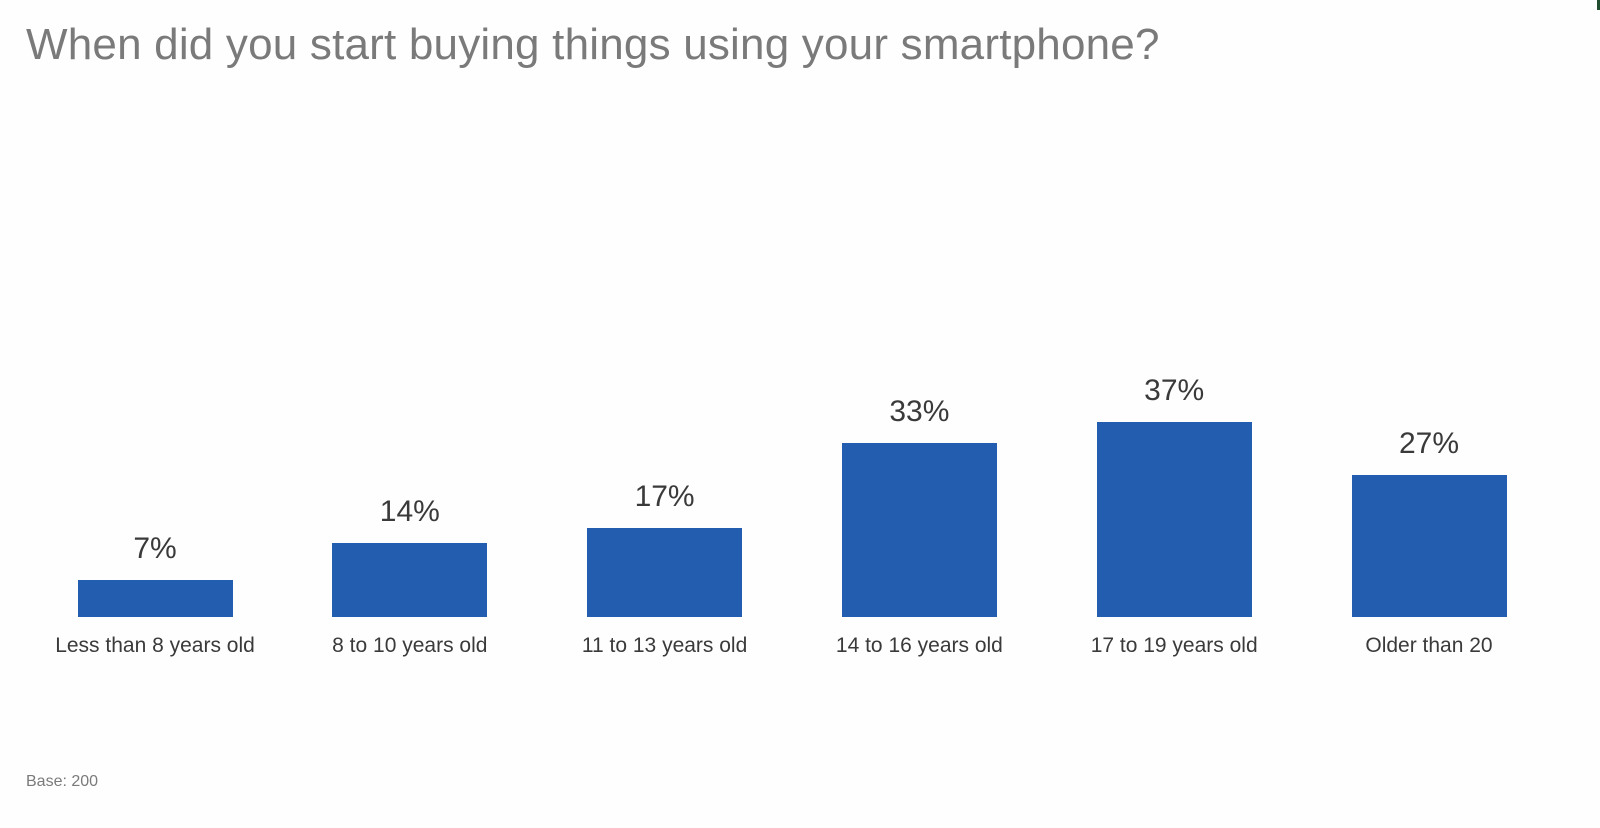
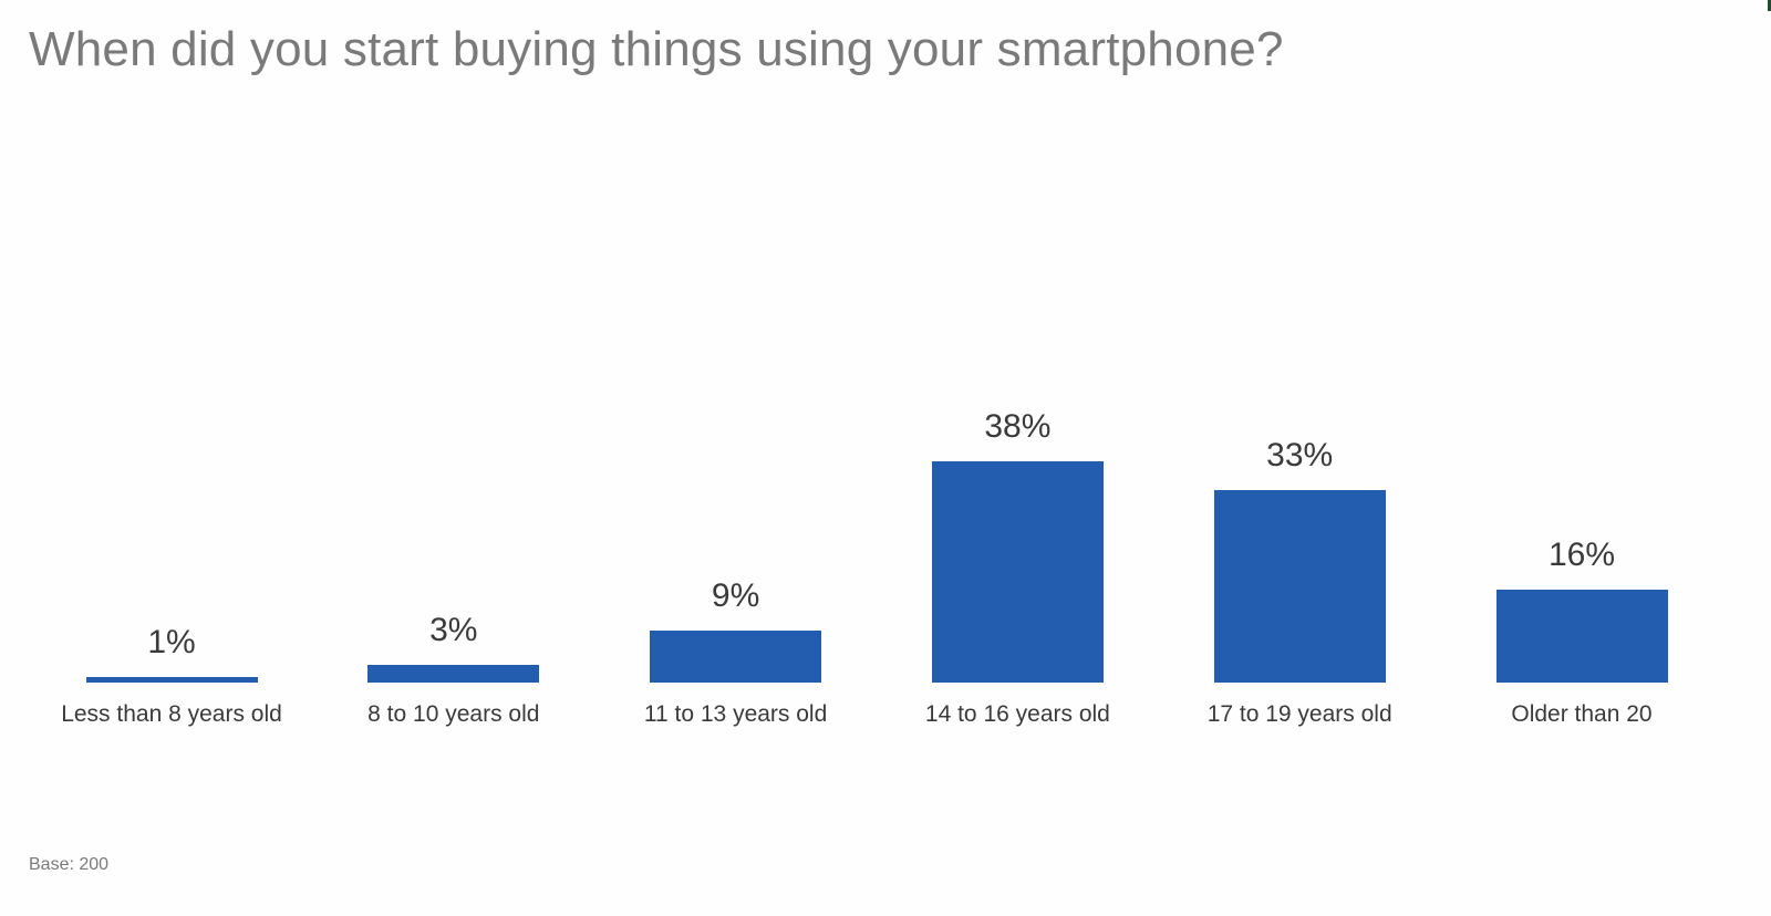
Less than 8 years old: 7% -> 1%
8 to 10 years old: 14% -> 3%
11 to 13 years old: 17% -> 9%
14 to 16 years old: 33% -> 38%
17 to 19 years old: 37% -> 33%
Older than 20: 27% -> 16%
